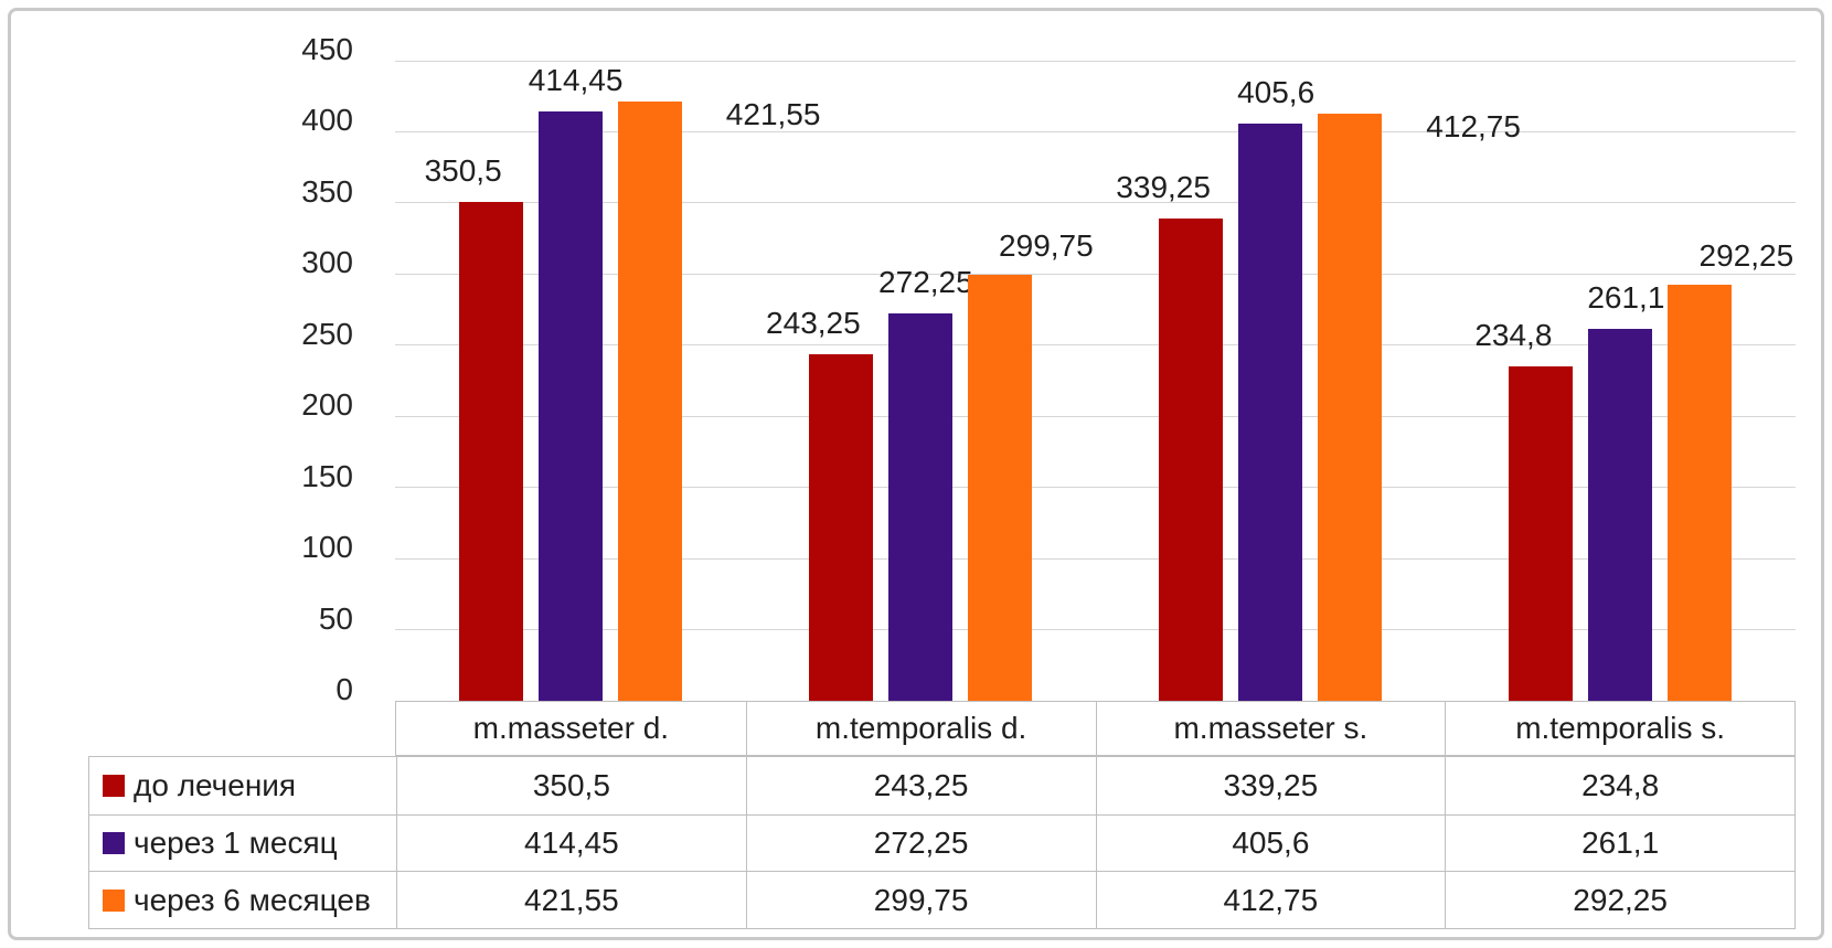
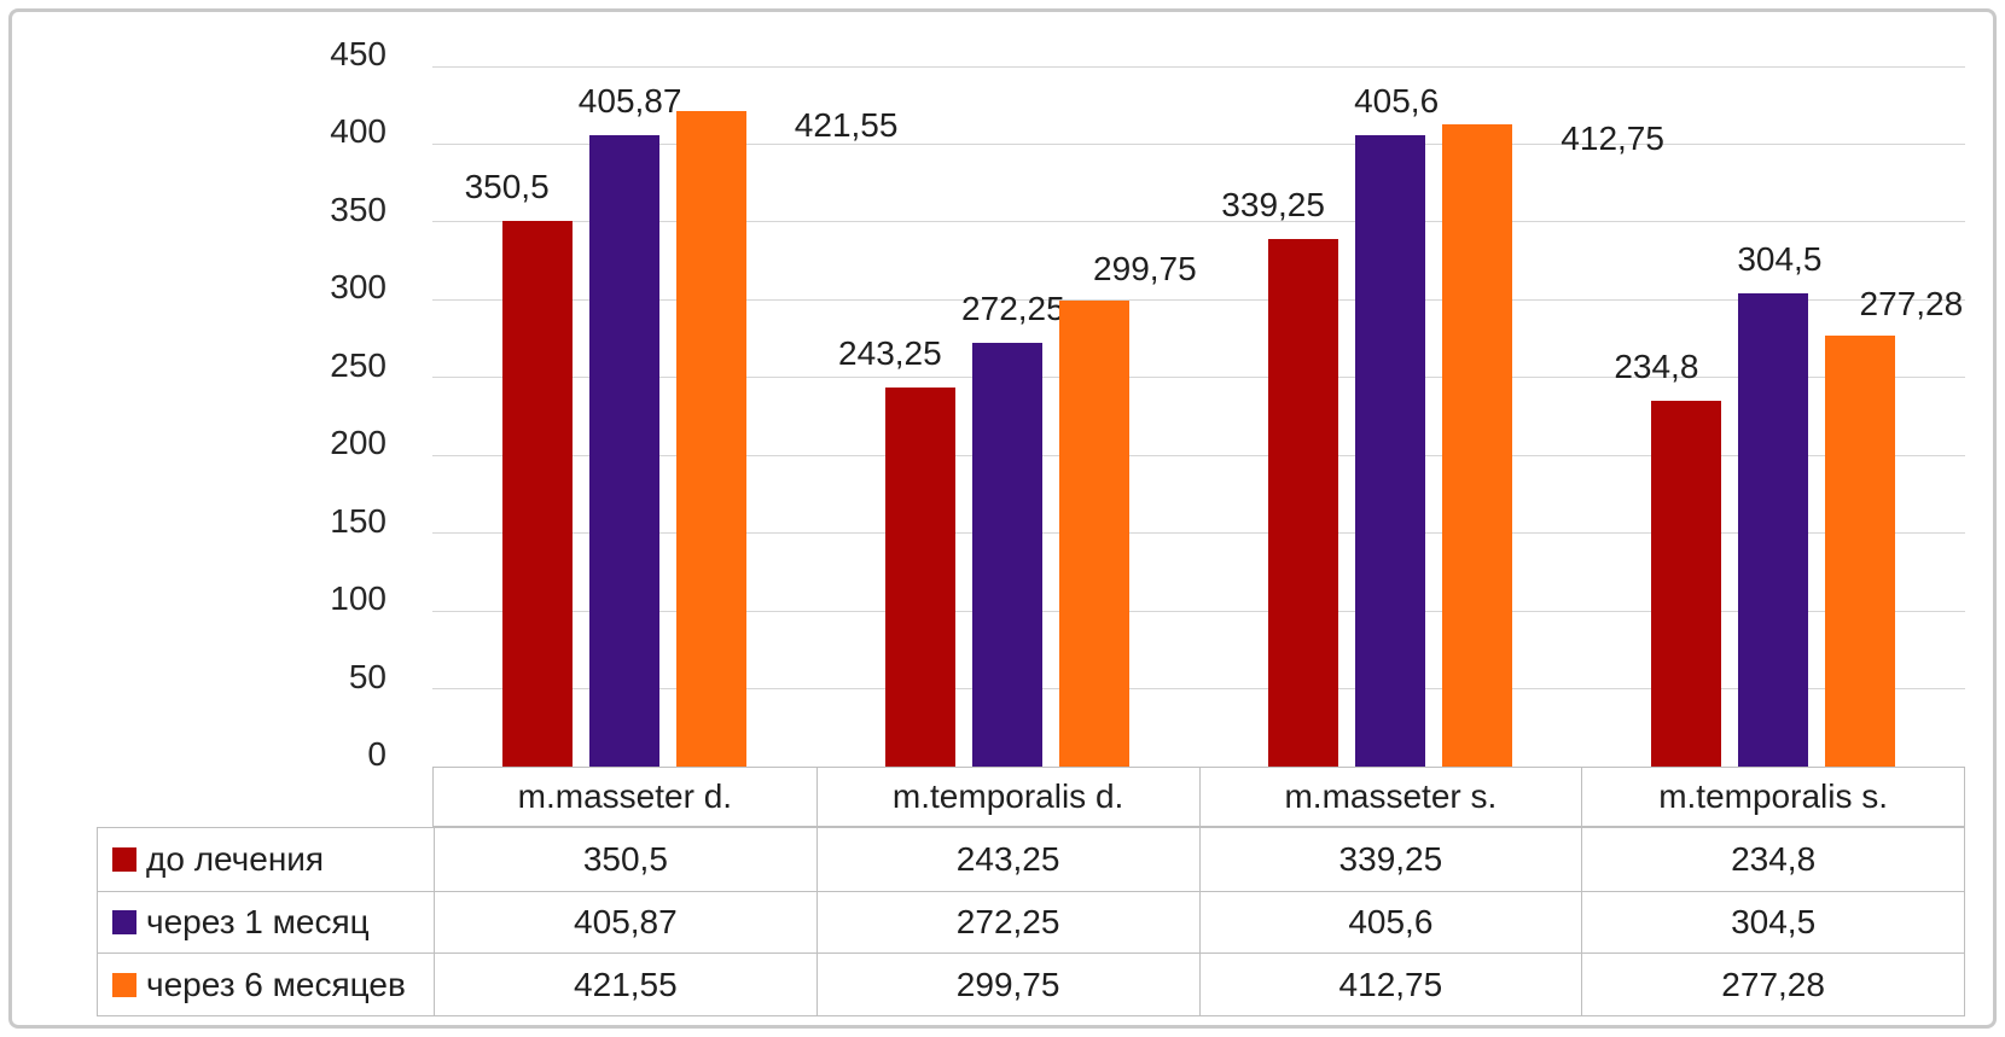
через 1 месяц/m.masseter d.: 414,45 -> 405,87
через 1 месяц/m.temporalis s.: 261,1 -> 304,5
через 6 месяцев/m.temporalis s.: 292,25 -> 277,28
